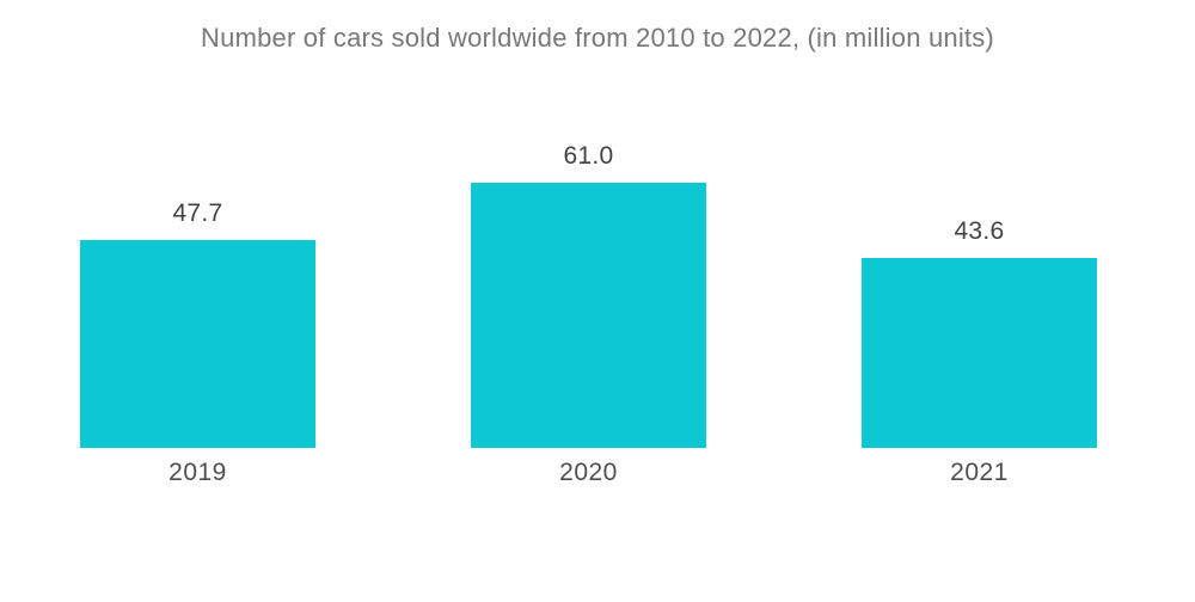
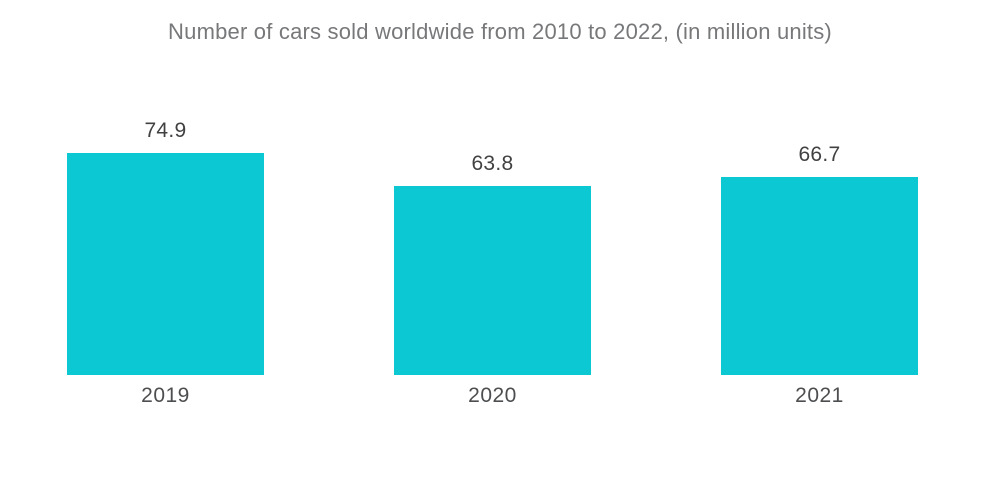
2019: 47.7 -> 74.9
2020: 61.0 -> 63.8
2021: 43.6 -> 66.7
